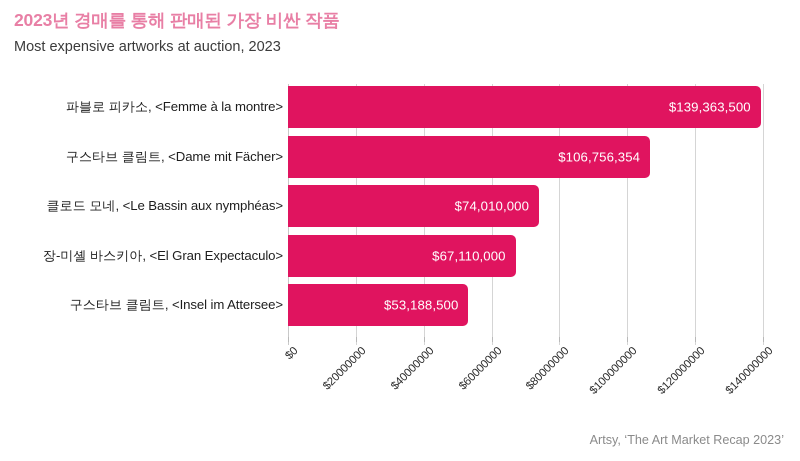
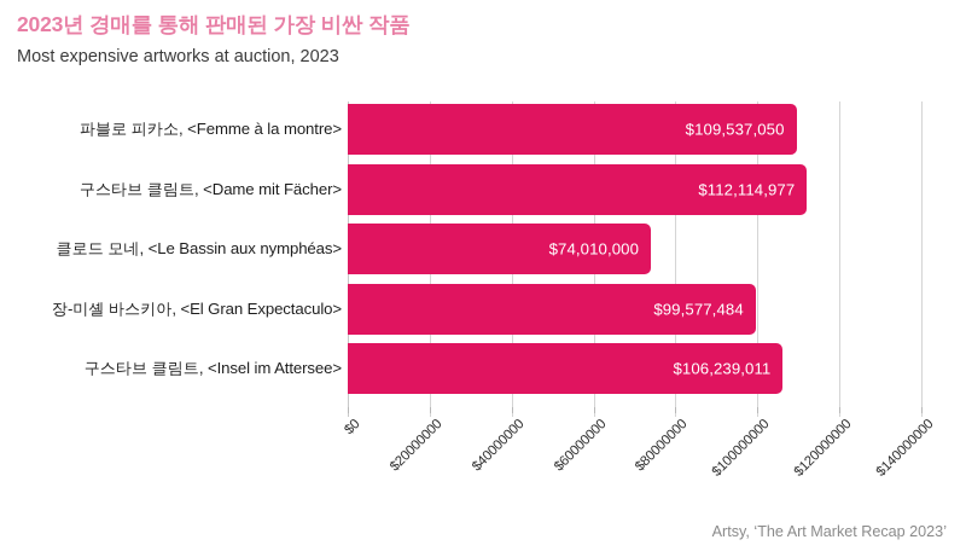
파블로 피카소, <Femme à la montre>: $139,363,500 -> $109,537,050
구스타브 클림트, <Dame mit Fächer>: $106,756,354 -> $112,114,977
장-미셸 바스키아, <El Gran Expectaculo>: $67,110,000 -> $99,577,484
구스타브 클림트, <Insel im Attersee>: $53,188,500 -> $106,239,011
